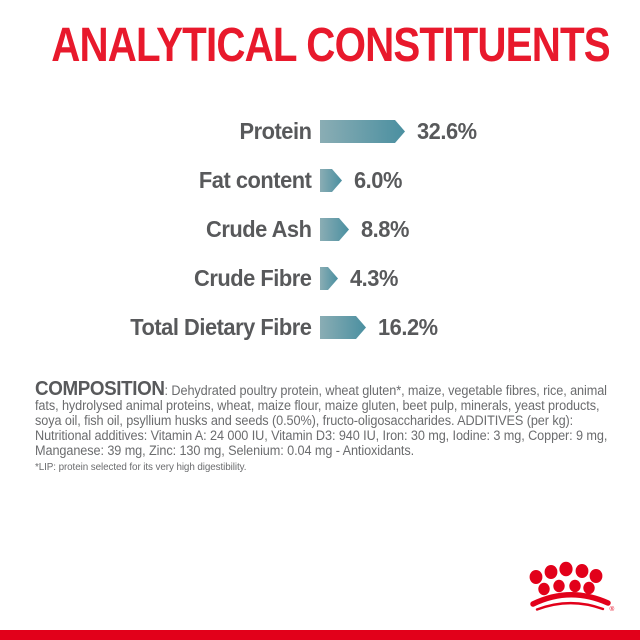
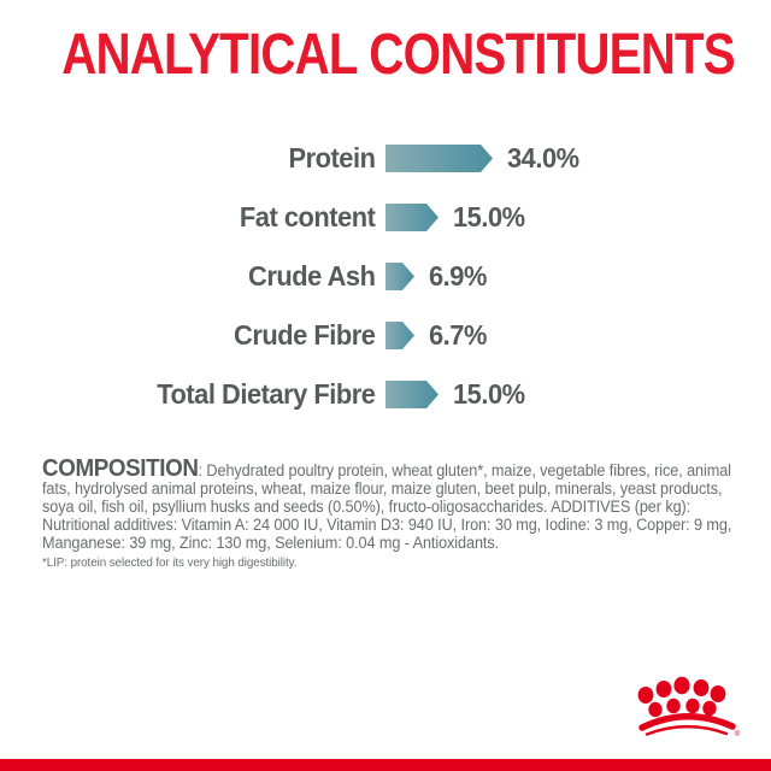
Protein: 32.6% -> 34.0%
Fat content: 6.0% -> 15.0%
Crude Ash: 8.8% -> 6.9%
Crude Fibre: 4.3% -> 6.7%
Total Dietary Fibre: 16.2% -> 15.0%
